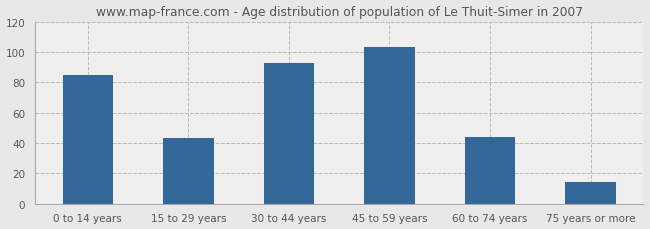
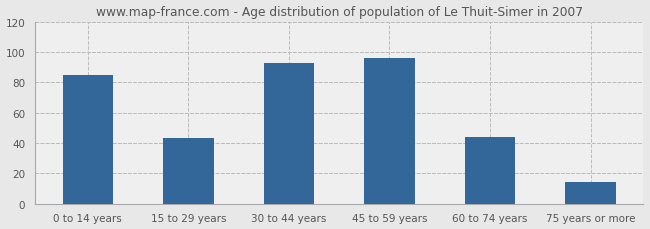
45 to 59 years: 103 -> 96
